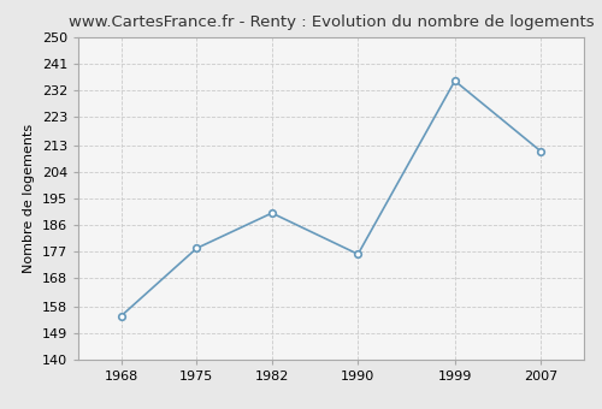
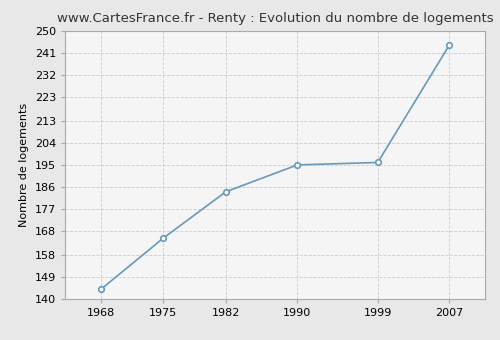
1968: 155 -> 144
1975: 178 -> 165
1982: 190 -> 184
1990: 176 -> 195
1999: 235 -> 196
2007: 211 -> 244
